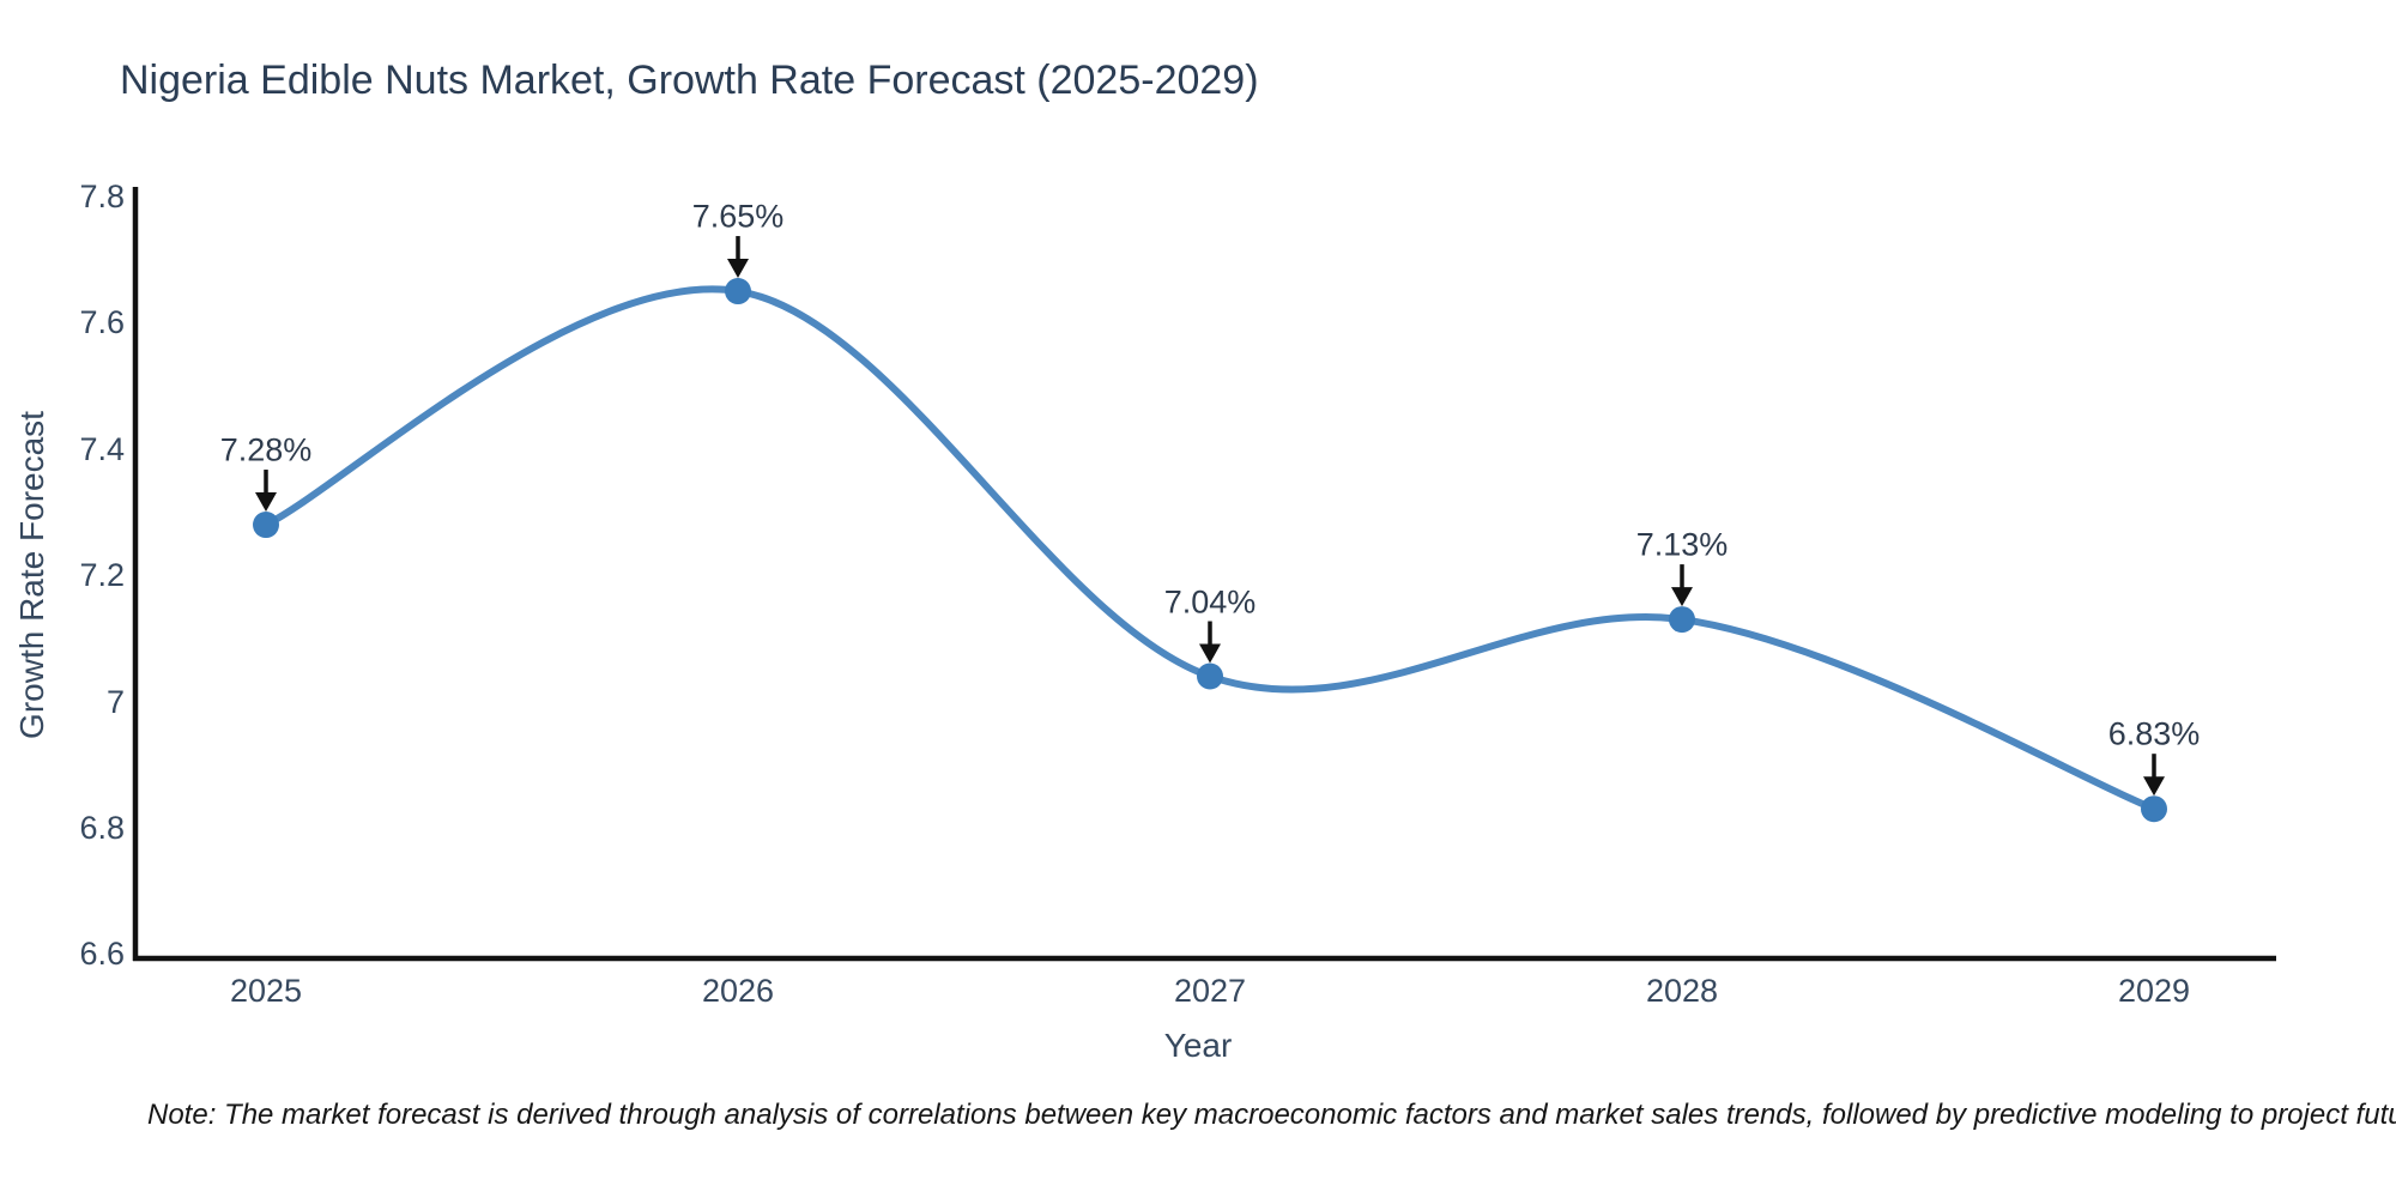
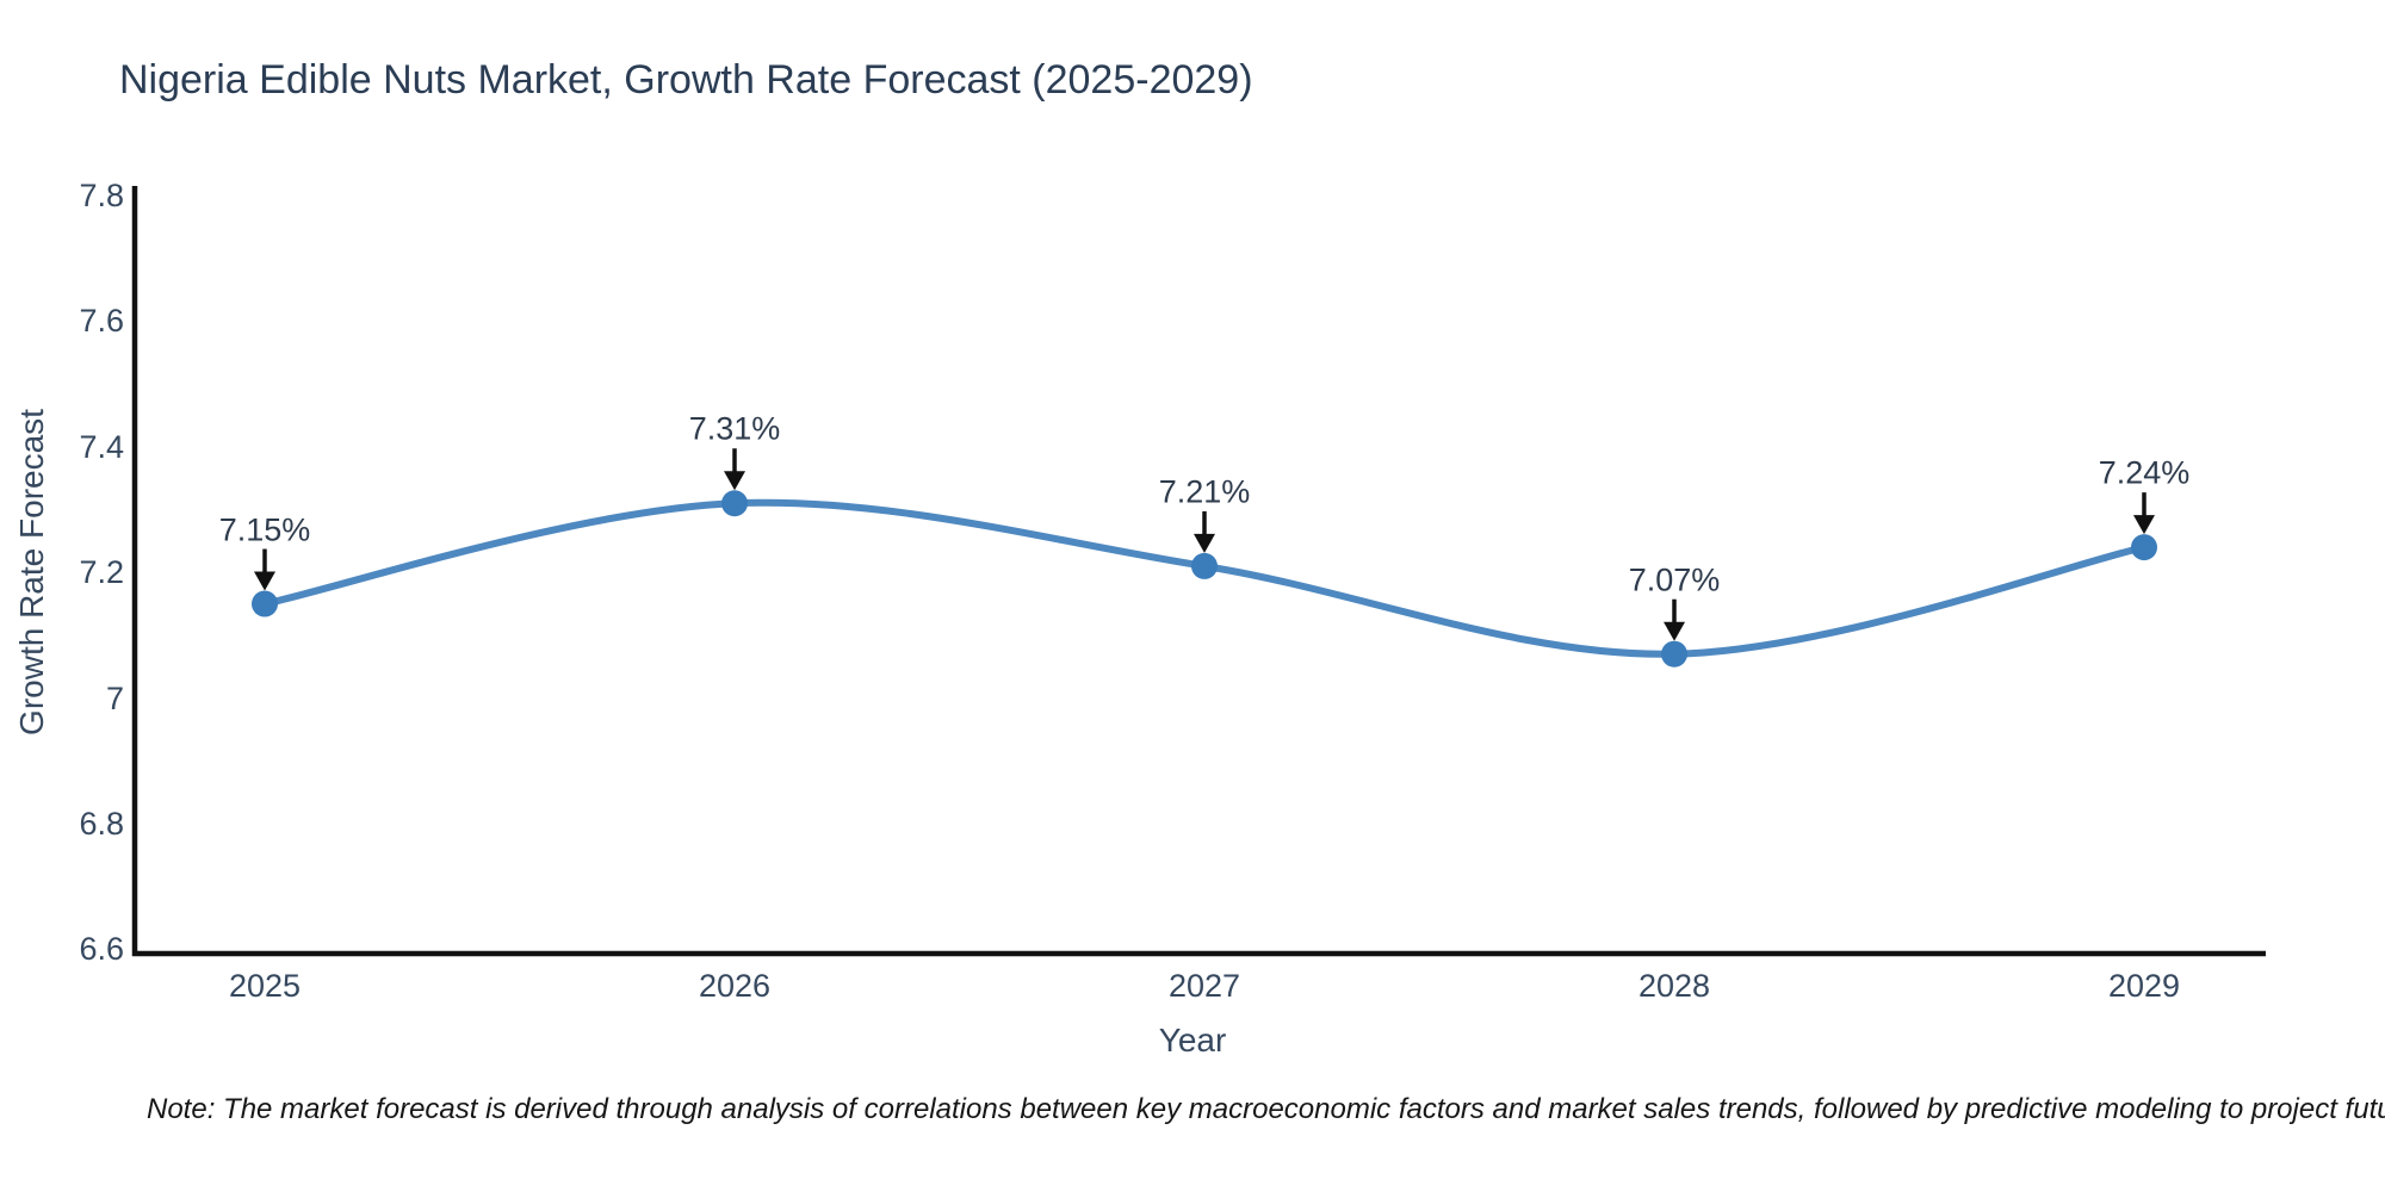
2025: 7.28% -> 7.15%
2026: 7.65% -> 7.31%
2027: 7.04% -> 7.21%
2028: 7.13% -> 7.07%
2029: 6.83% -> 7.24%
